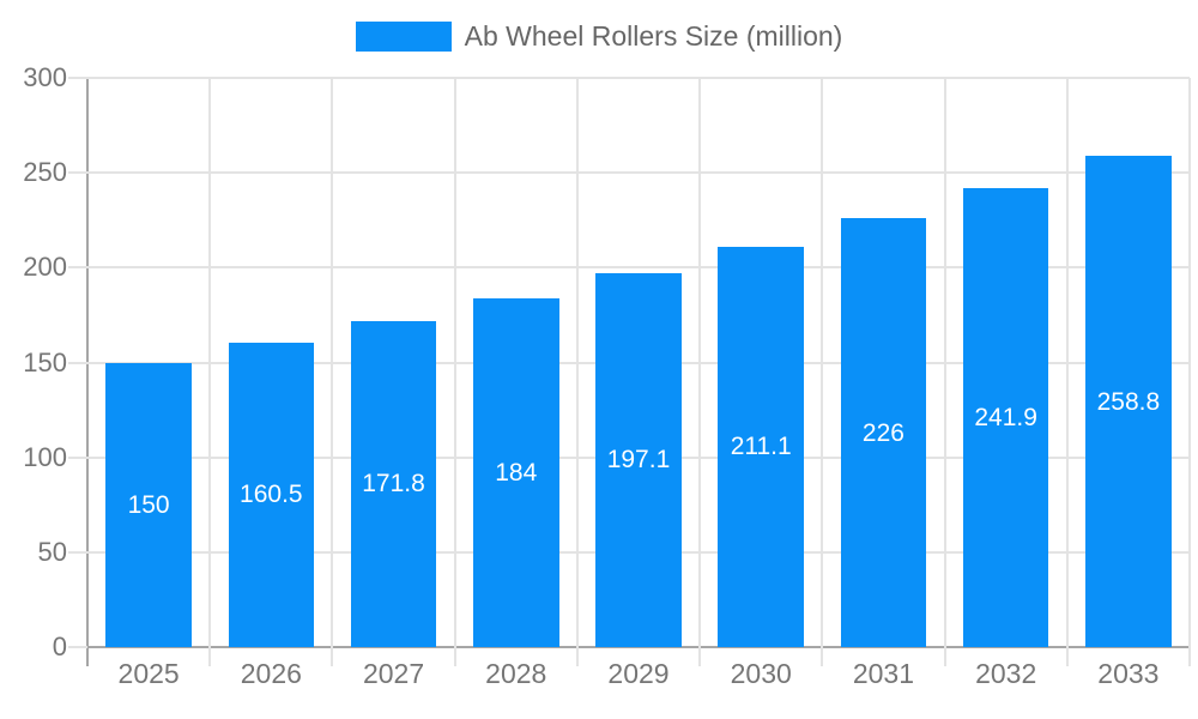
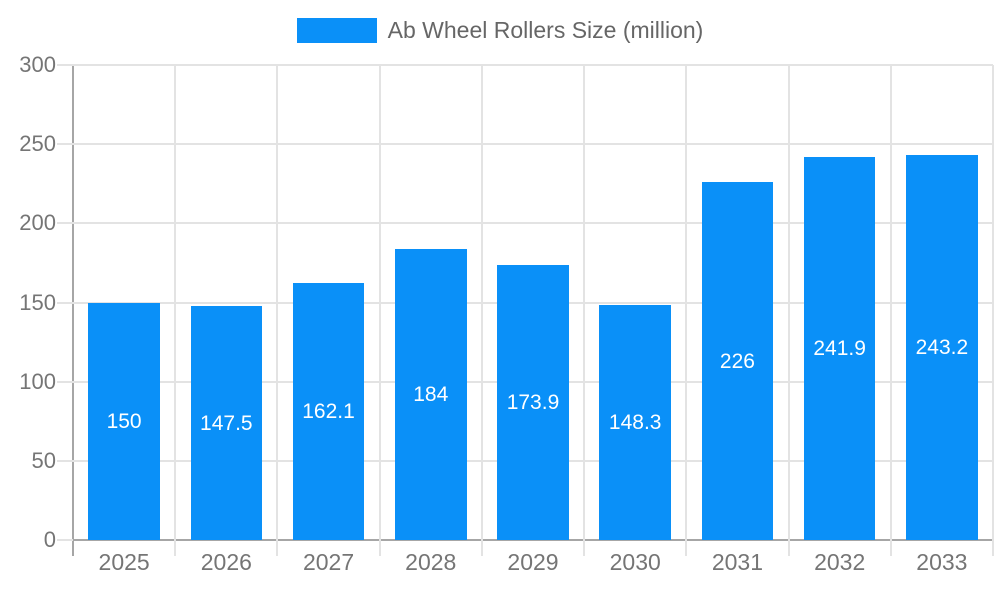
2026: 160.5 -> 147.5
2027: 171.8 -> 162.1
2029: 197.1 -> 173.9
2030: 211.1 -> 148.3
2033: 258.8 -> 243.2
